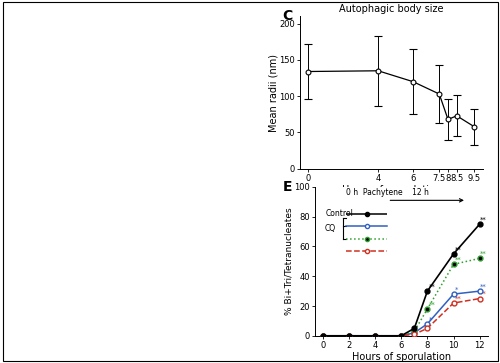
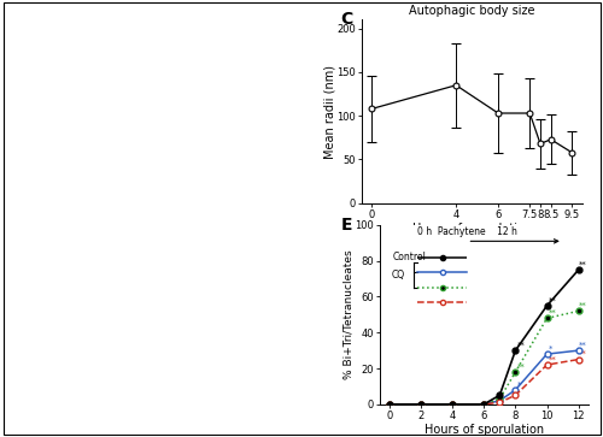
Autophagic body size/0: 134 -> 108
Autophagic body size/6: 120 -> 103
